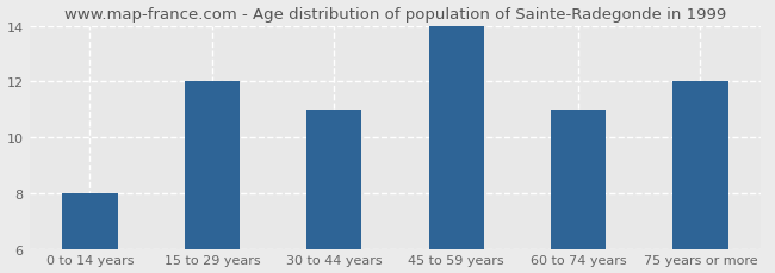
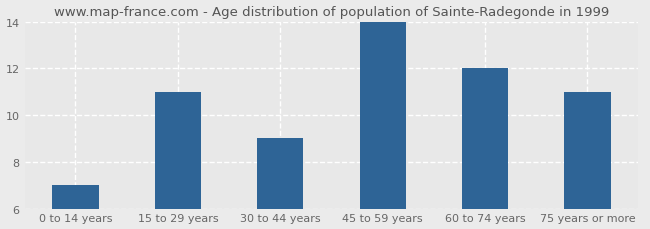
0 to 14 years: 8 -> 7
15 to 29 years: 12 -> 11
30 to 44 years: 11 -> 9
60 to 74 years: 11 -> 12
75 years or more: 12 -> 11
